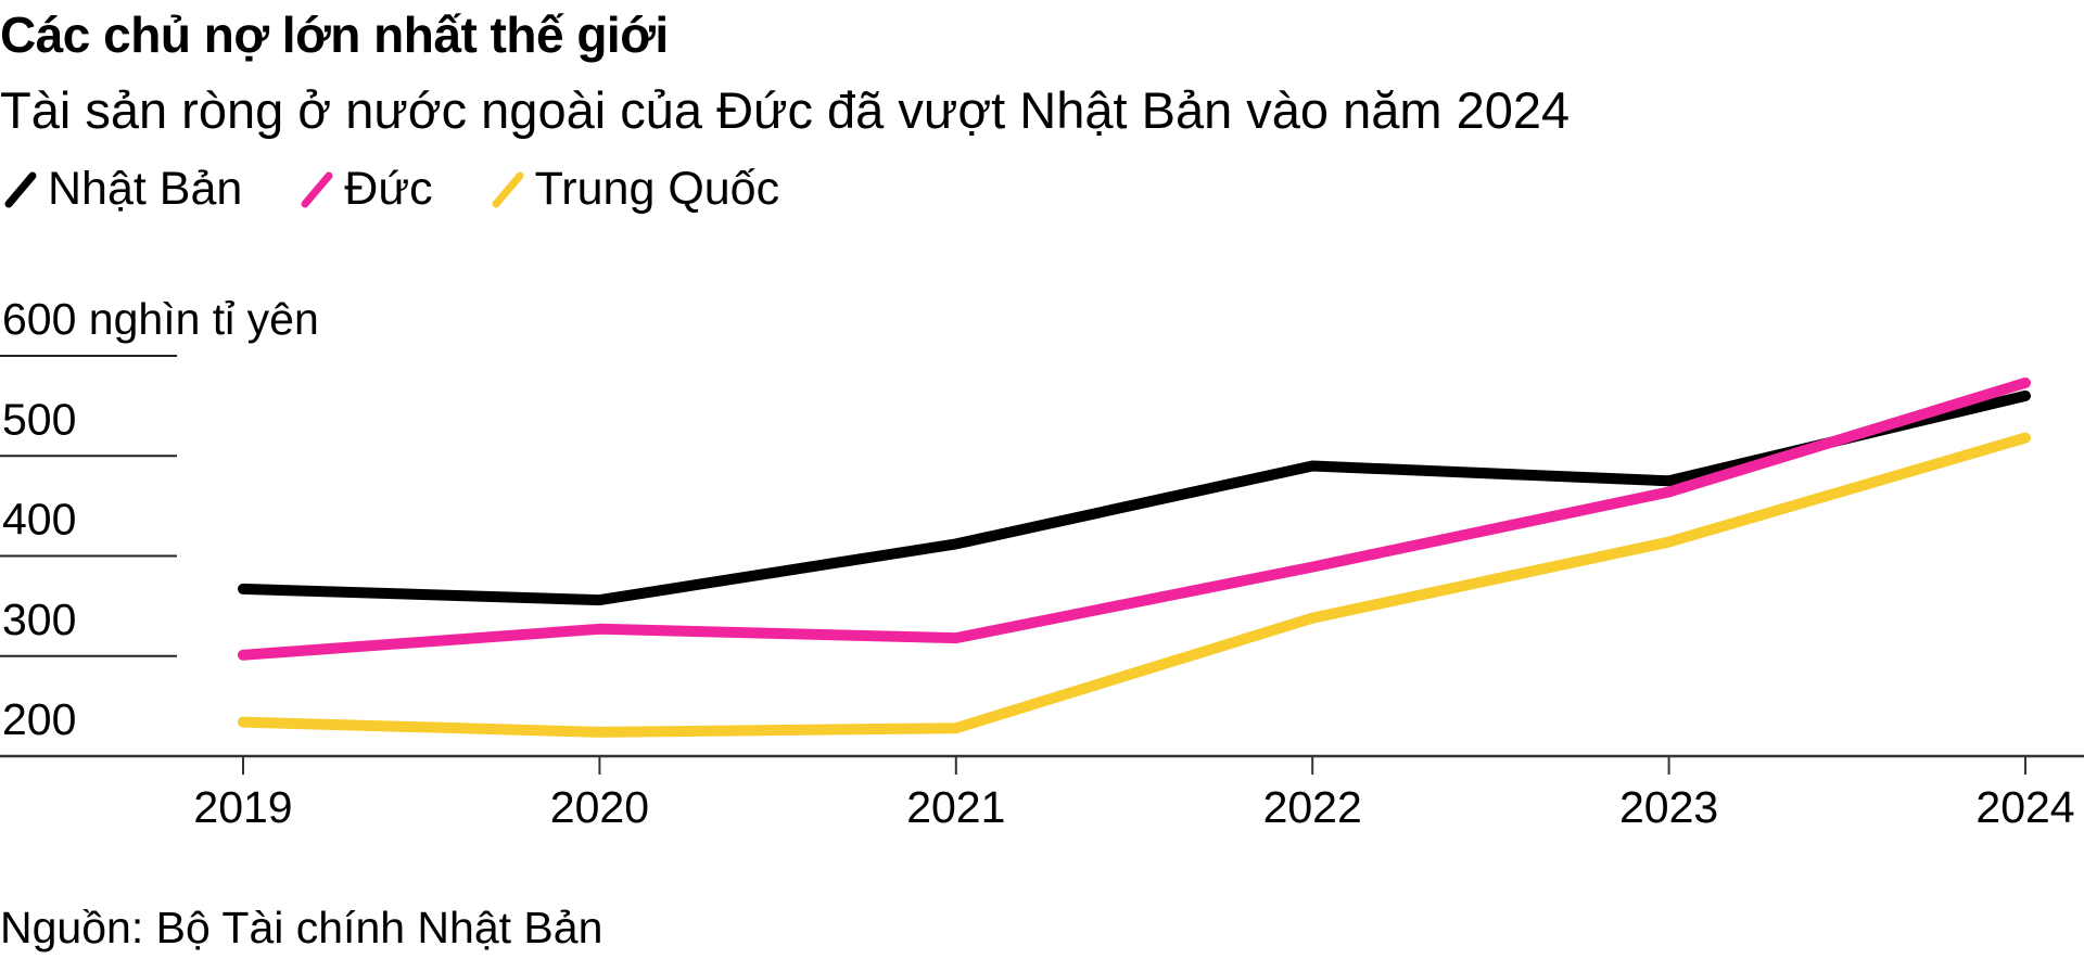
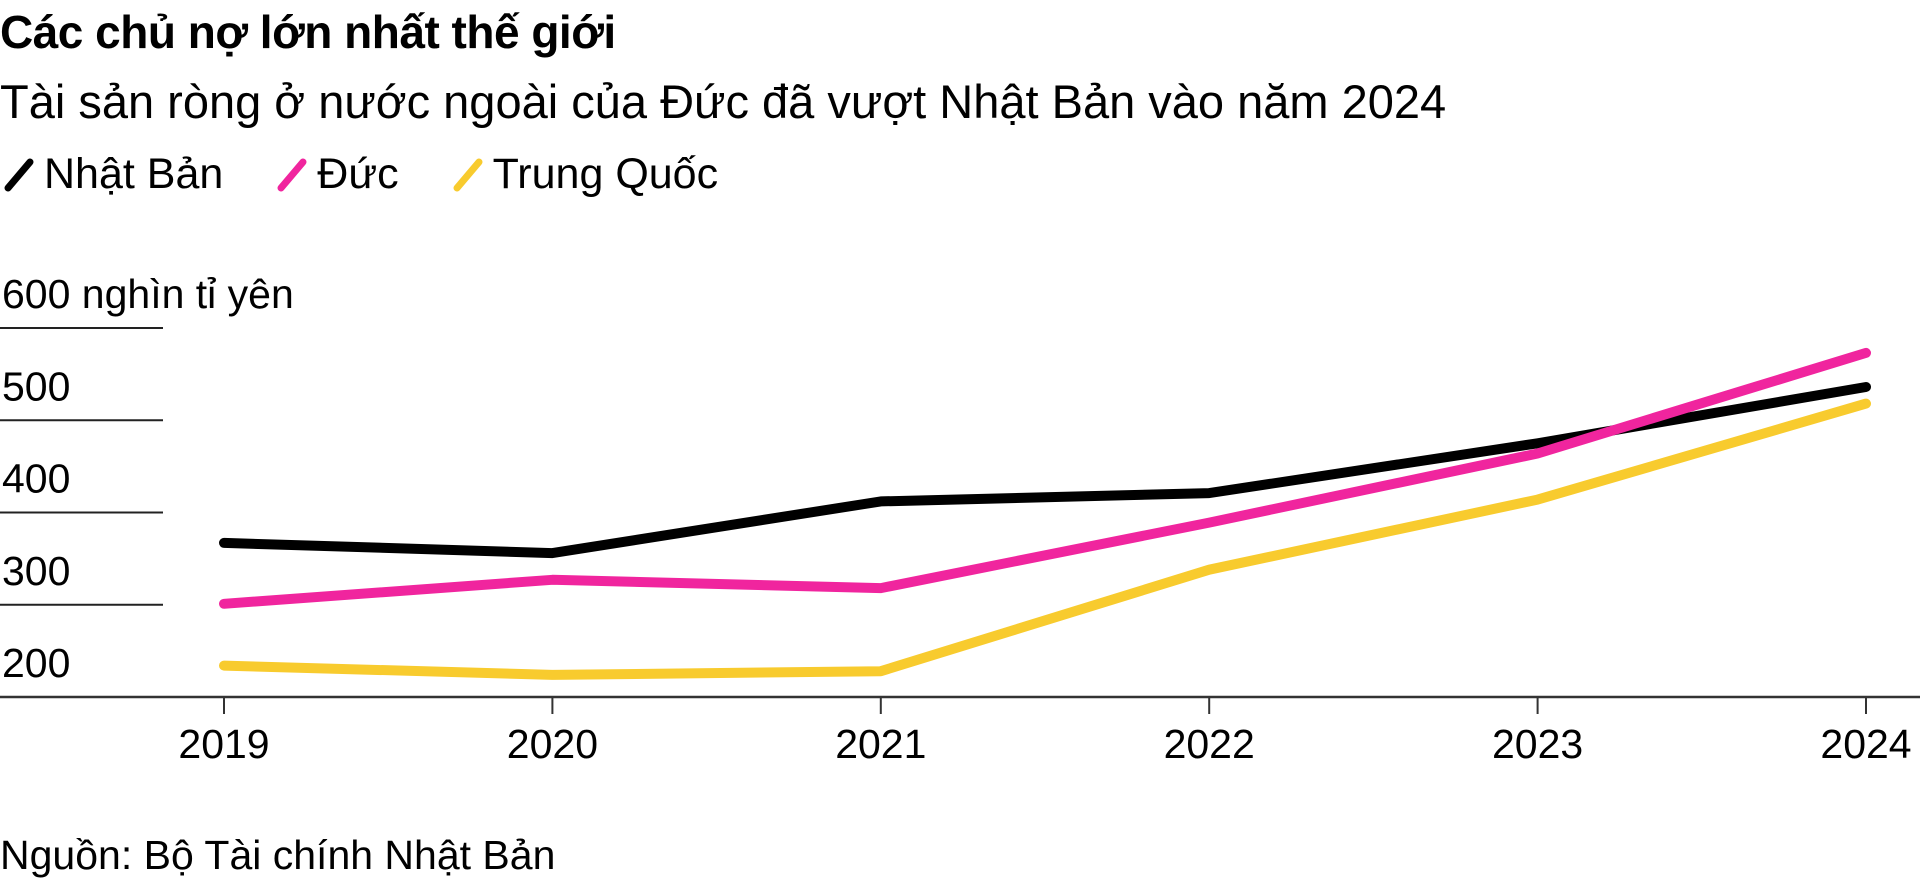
Nhật Bản/2022: 490 -> 420
Nhật Bản/2024: 560 -> 540
